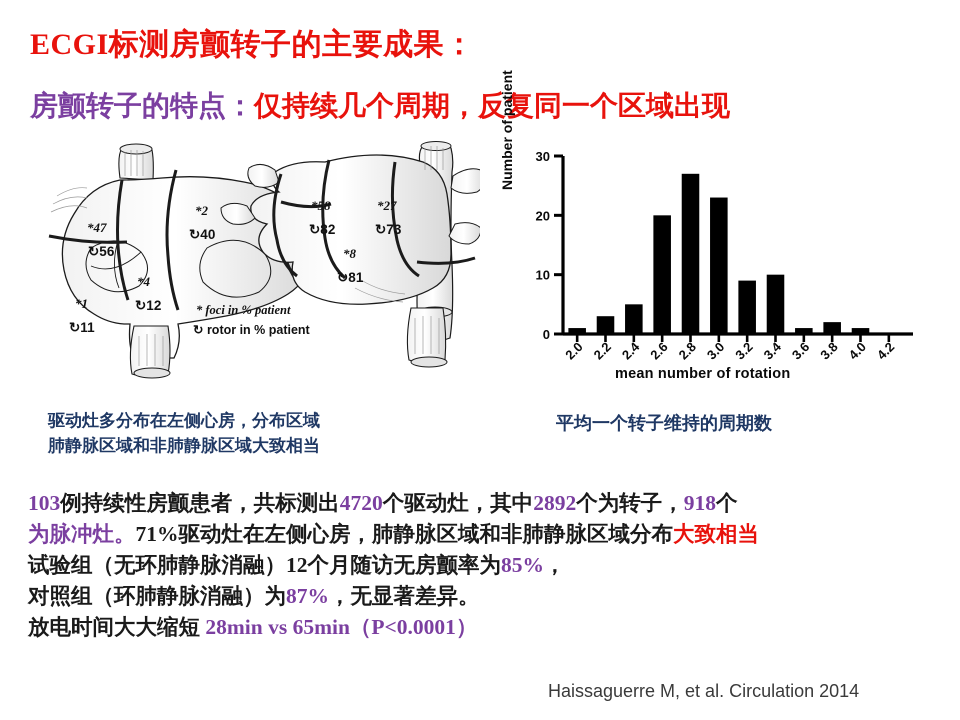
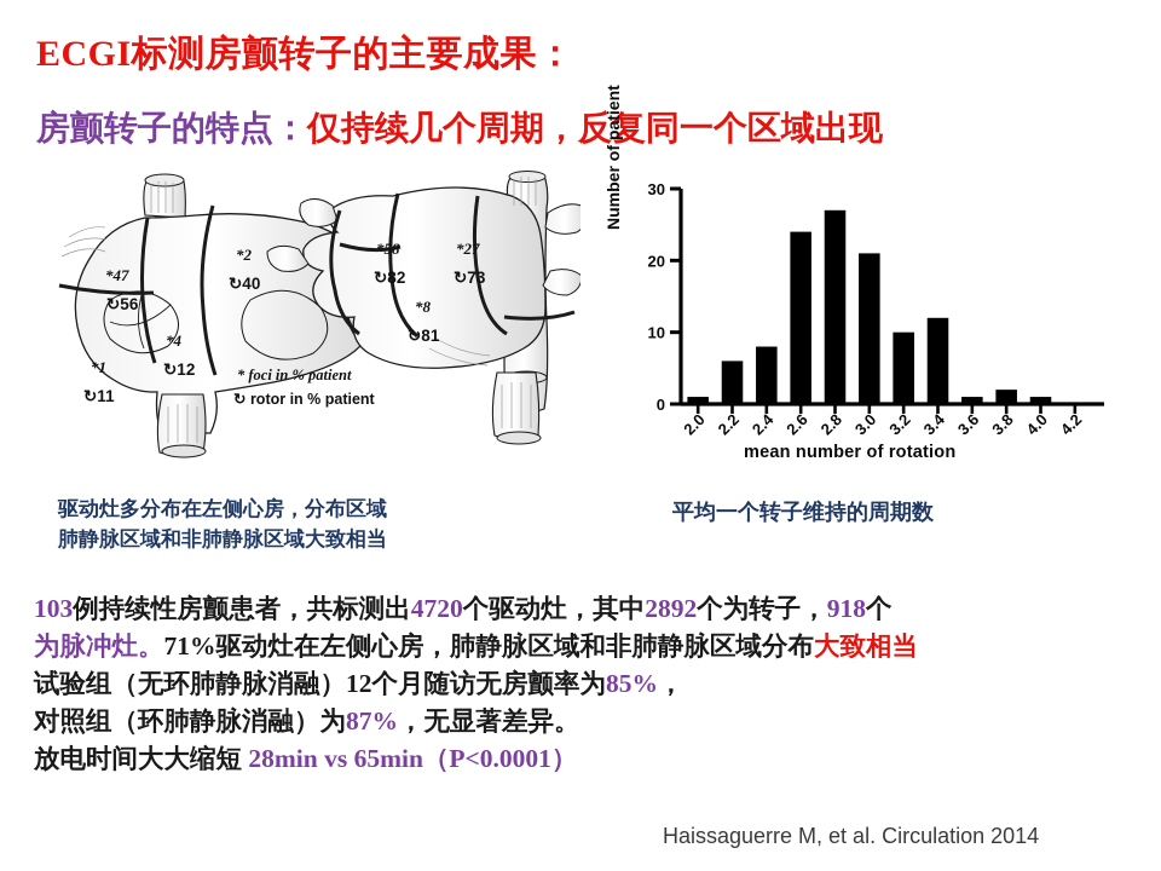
2.2: 3 -> 6
2.4: 5 -> 8
2.6: 20 -> 24
3.0: 23 -> 21
3.2: 9 -> 10
3.4: 10 -> 12
